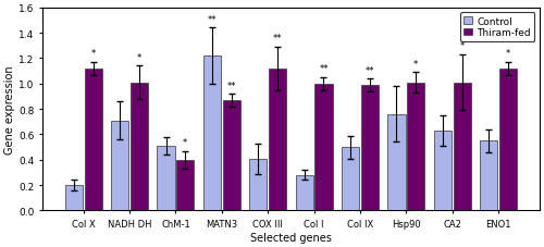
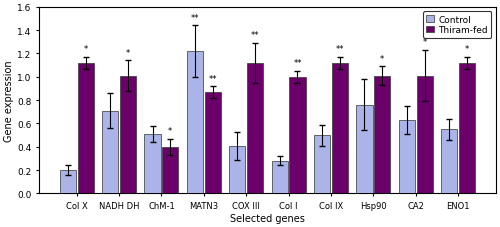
Thiram-fed/Col IX: 0.99 -> 1.12
